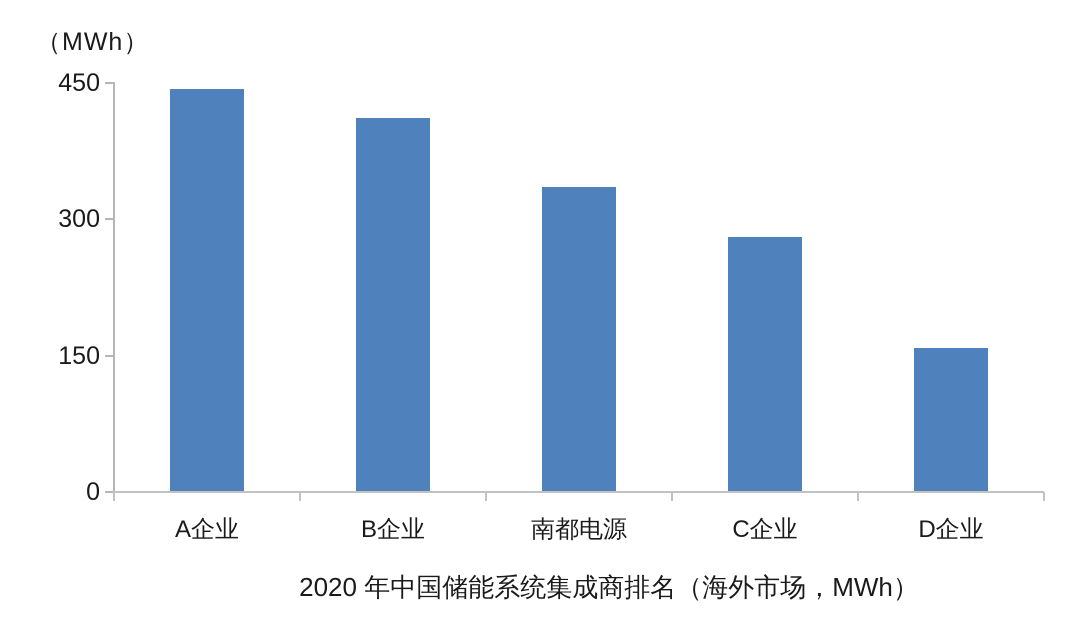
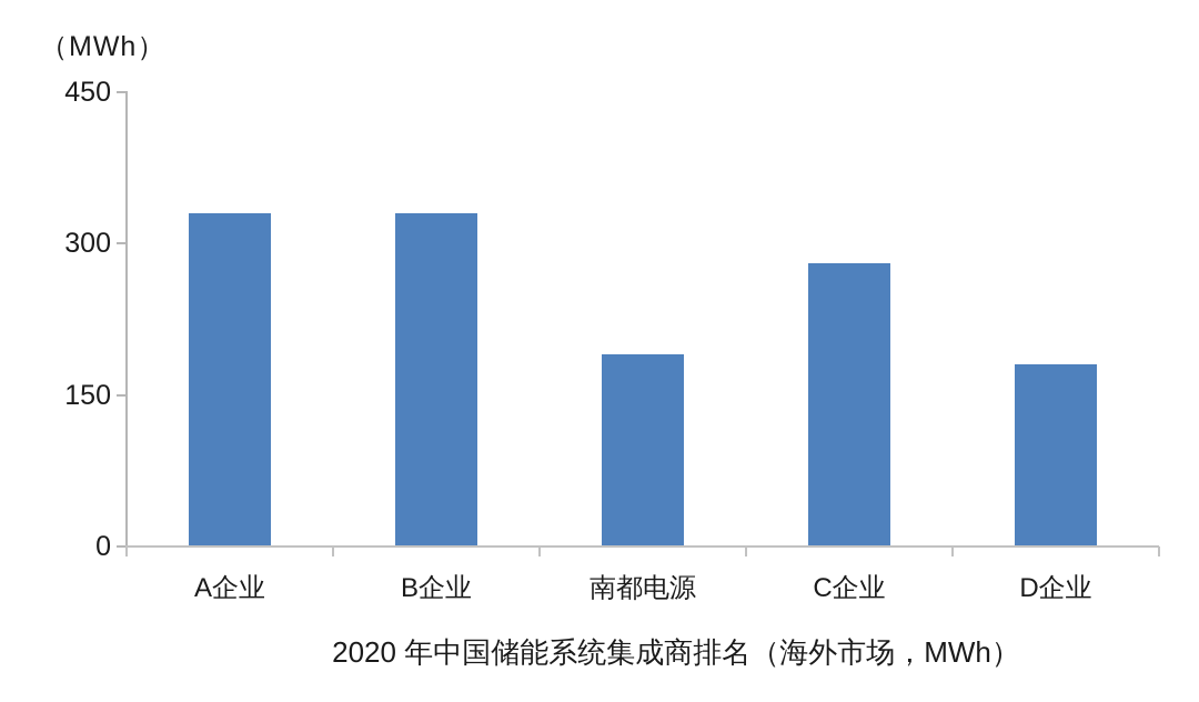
A企业: 440 -> 330
B企业: 410 -> 330
南都电源: 340 -> 190
D企业: 160 -> 180
